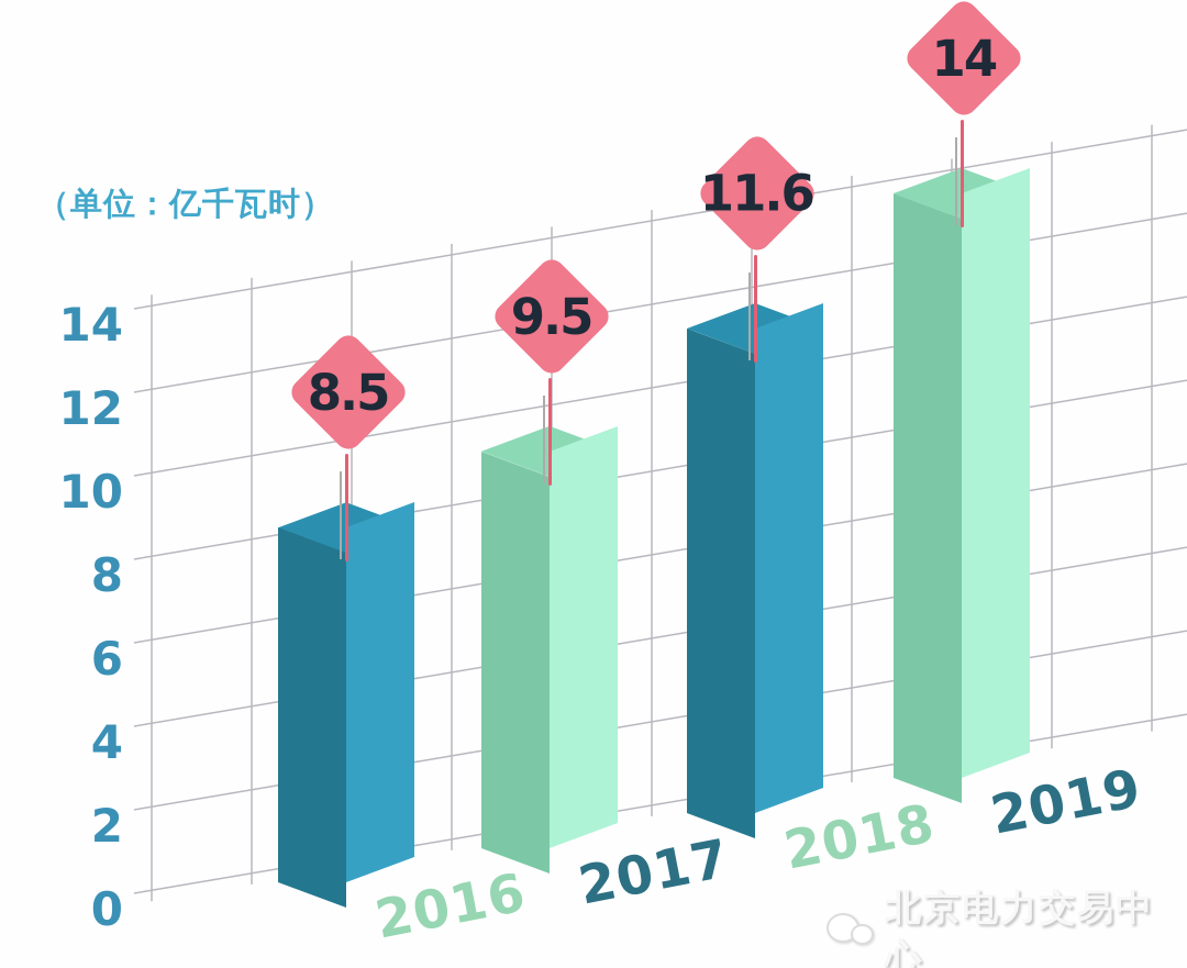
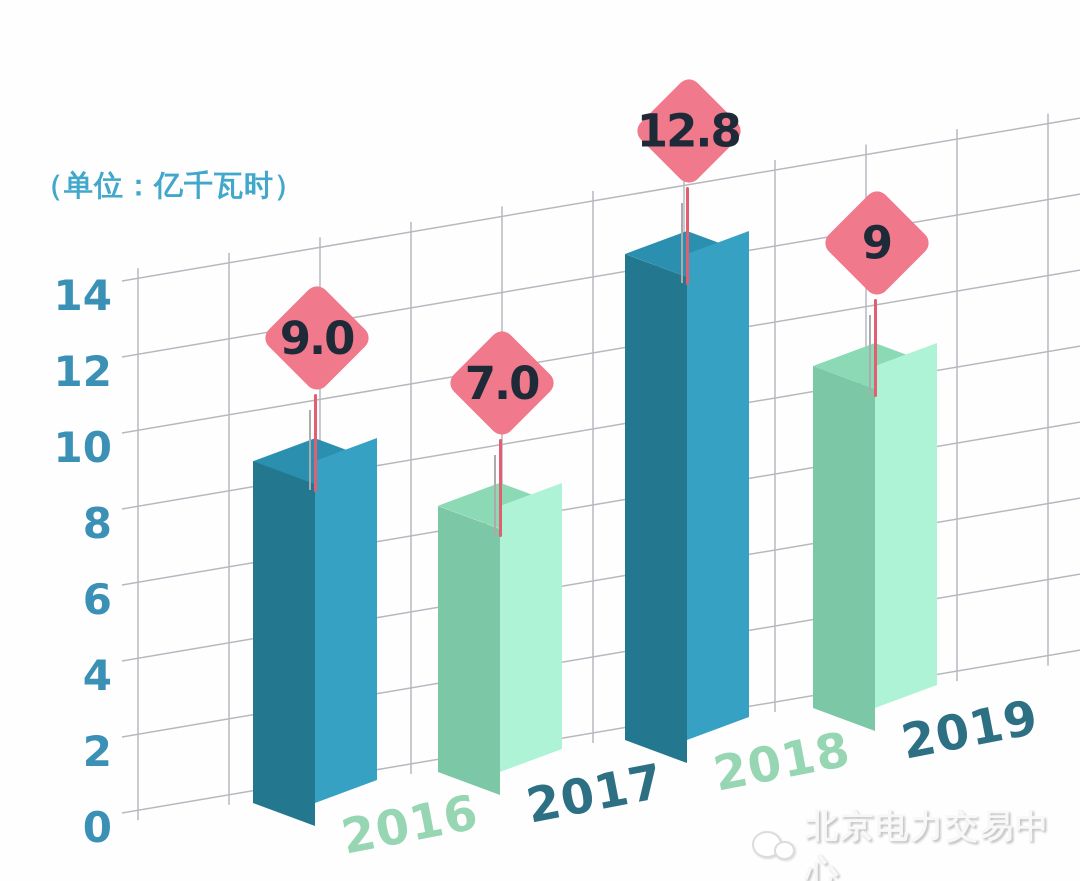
2016: 8.5 -> 9.0
2017: 9.5 -> 7.0
2018: 11.6 -> 12.8
2019: 14 -> 9
